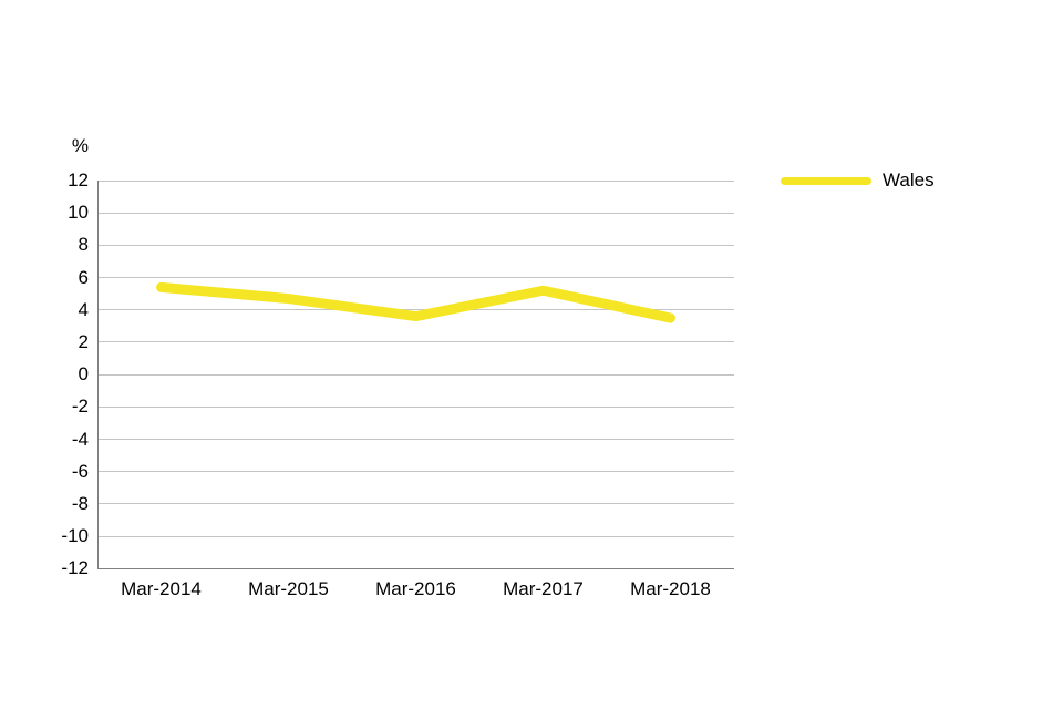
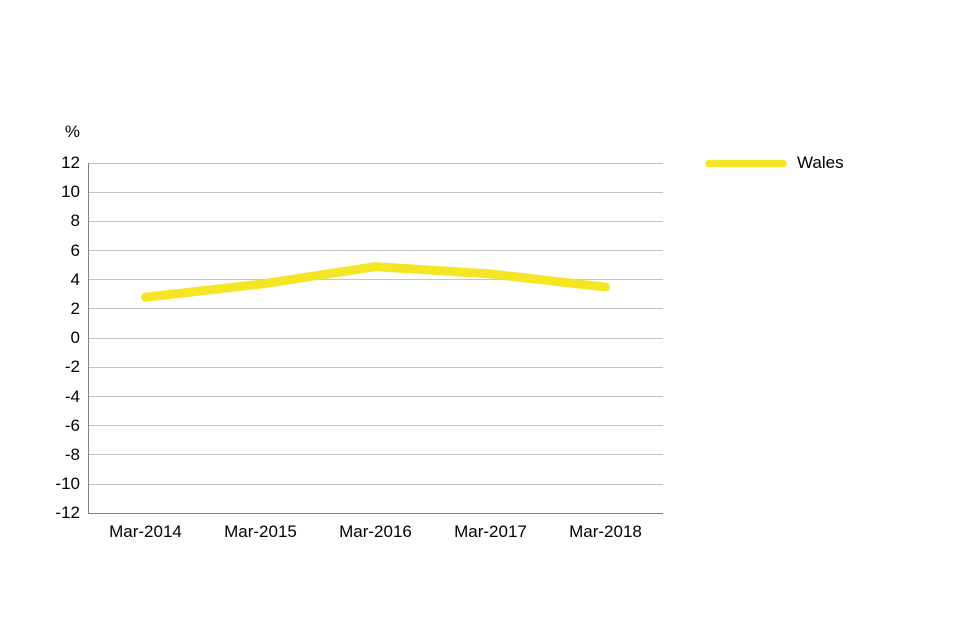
Mar-2014: 5.4 -> 2.8
Mar-2015: 4.7 -> 3.7
Mar-2016: 3.6 -> 4.9
Mar-2017: 5.2 -> 4.4
